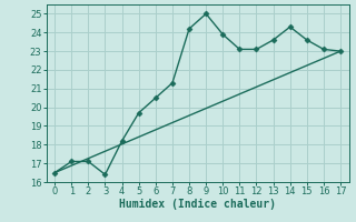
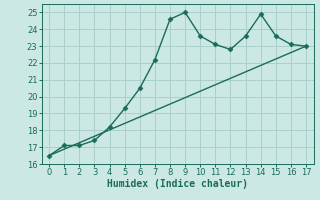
3: 16.4 -> 17.4
5: 19.7 -> 19.3
7: 21.3 -> 22.2
8: 24.2 -> 24.6
10: 23.9 -> 23.6
12: 23.1 -> 22.8
14: 24.3 -> 24.9
